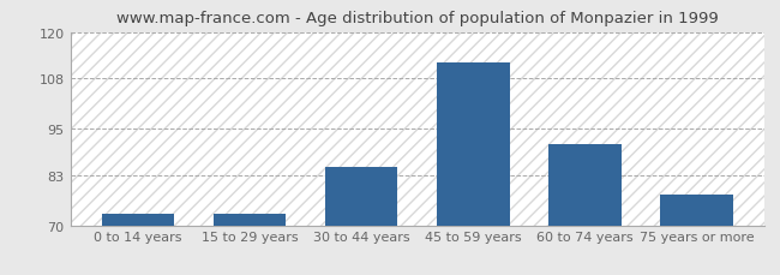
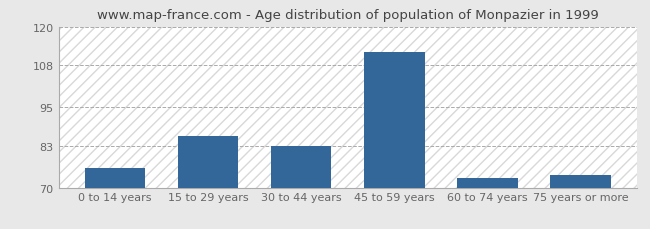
0 to 14 years: 73 -> 76
15 to 29 years: 73 -> 86
30 to 44 years: 85 -> 83
60 to 74 years: 91 -> 73
75 years or more: 78 -> 74
